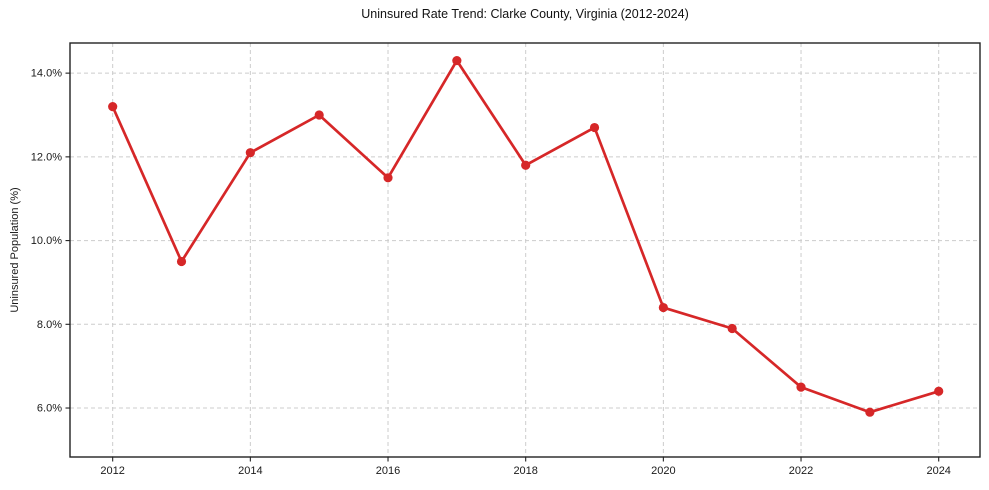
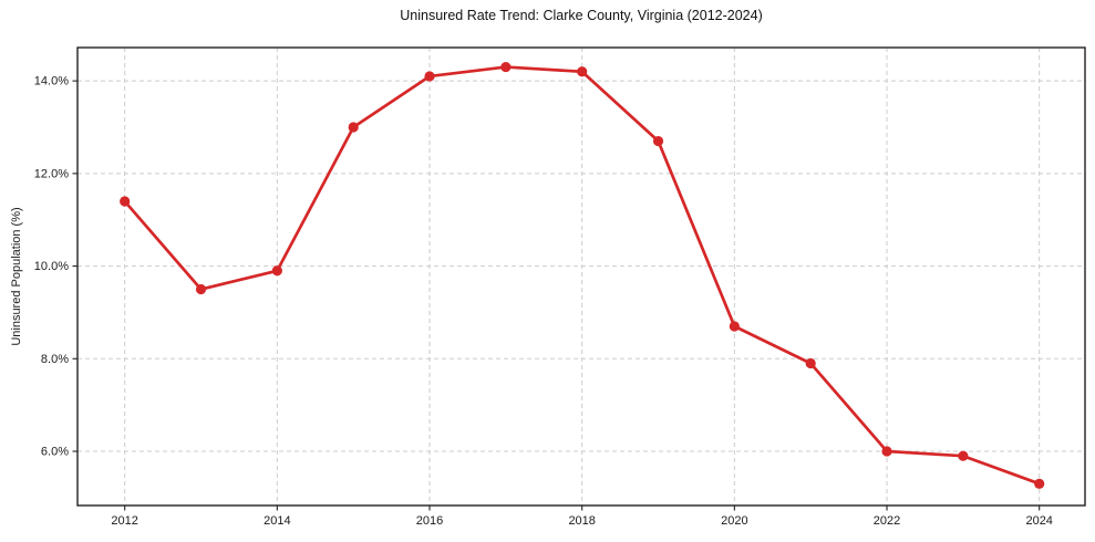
2012: 13.2% -> 11.4%
2014: 12.1% -> 9.9%
2016: 11.5% -> 14.1%
2018: 11.8% -> 14.2%
2020: 8.4% -> 8.7%
2022: 6.5% -> 6.0%
2024: 6.4% -> 5.3%
